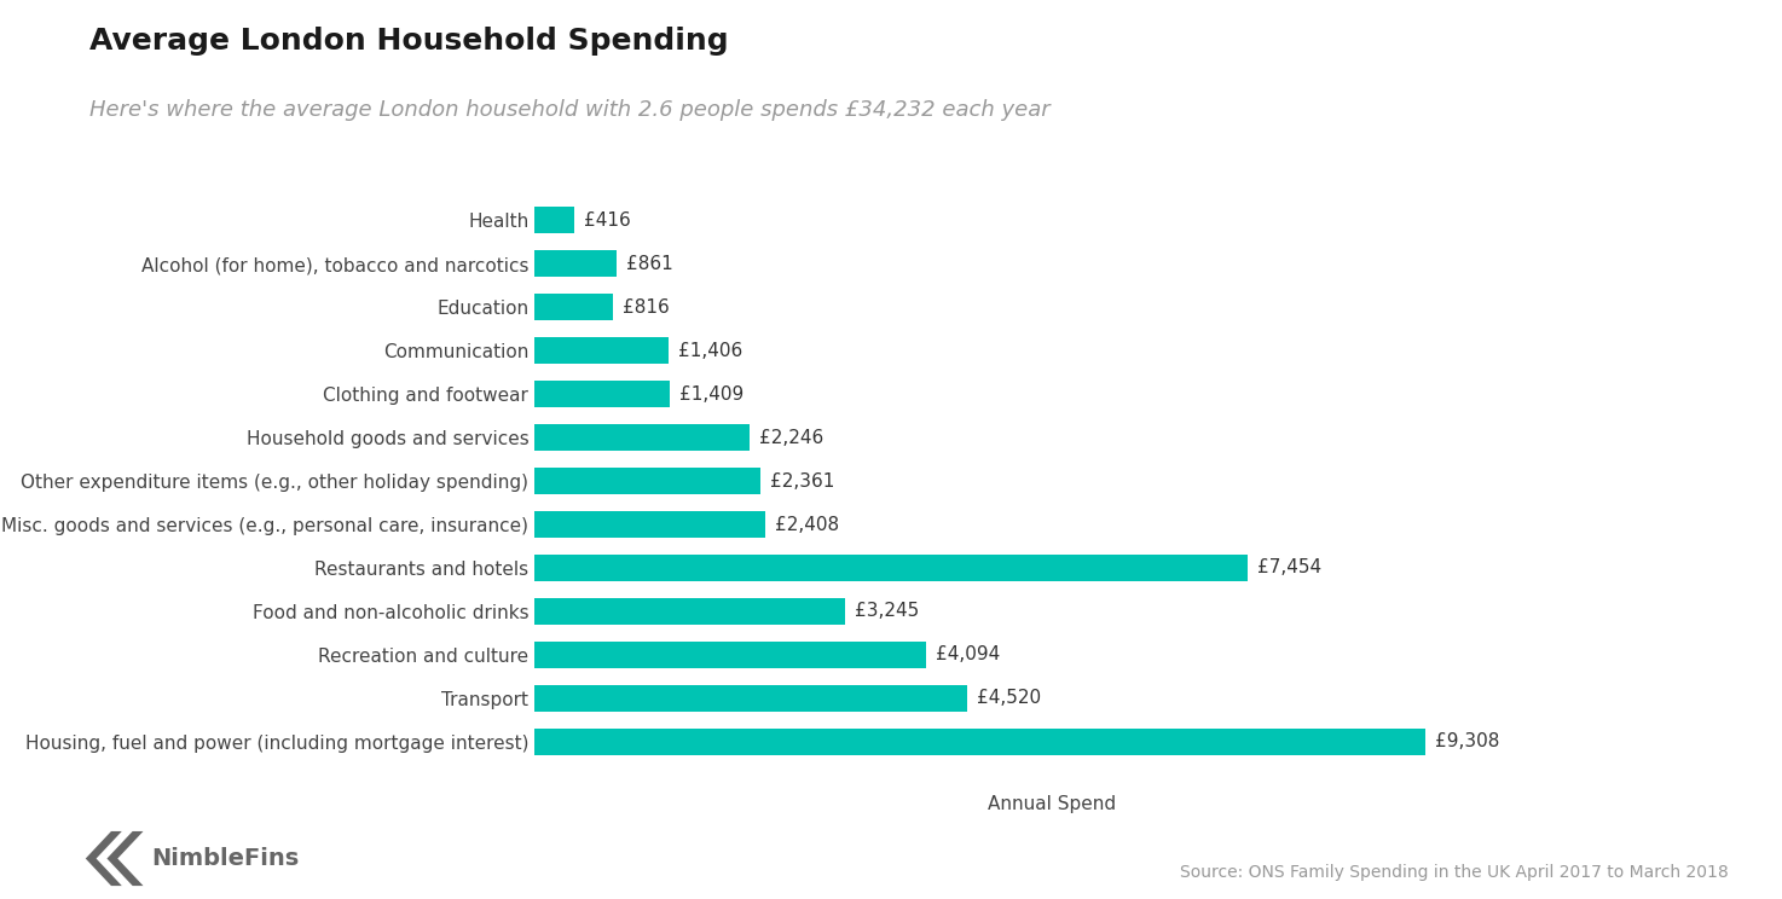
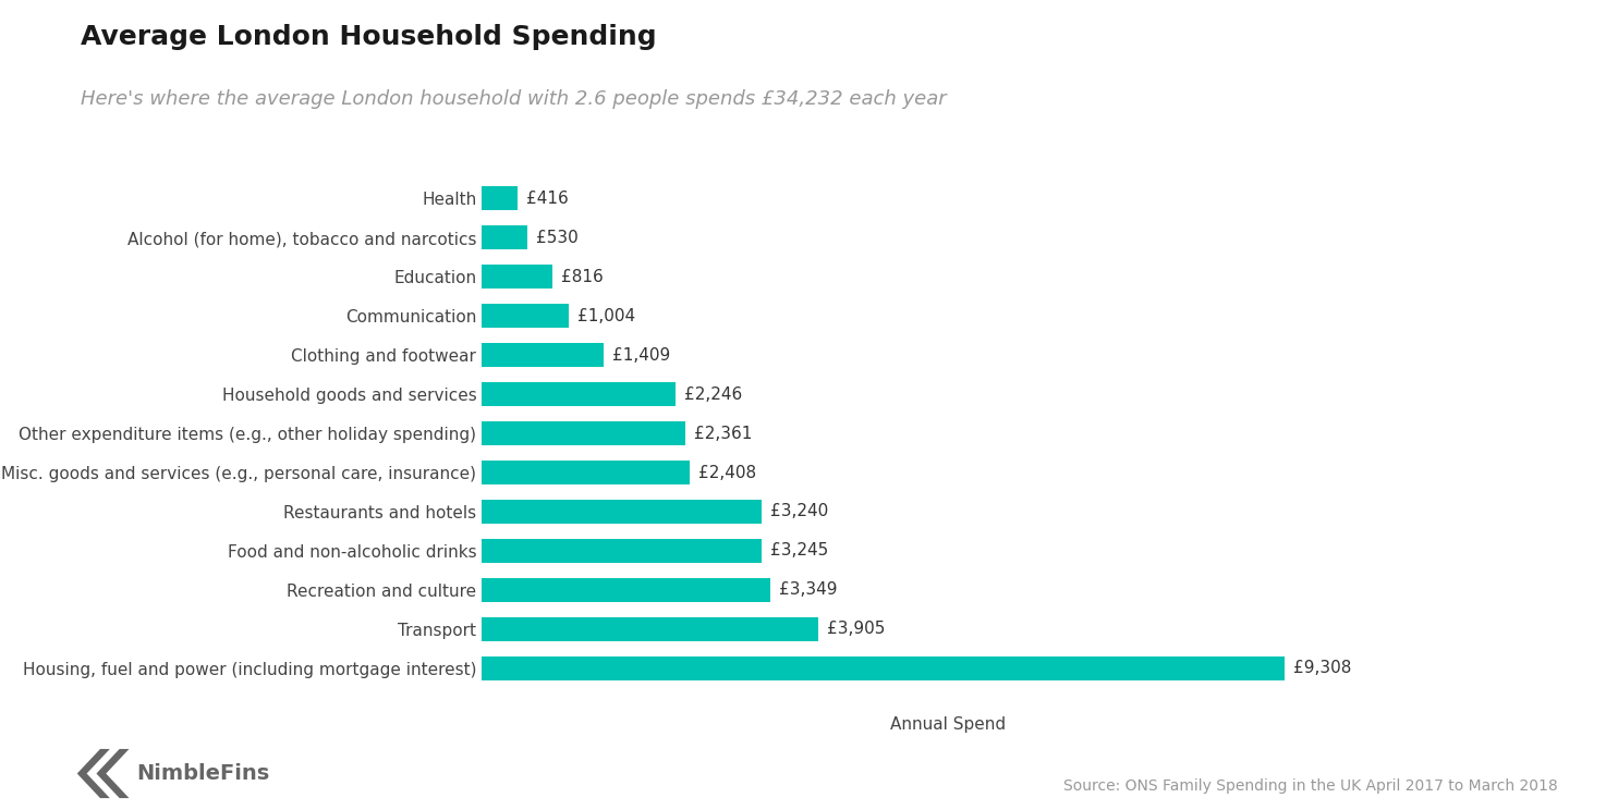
Alcohol (for home), tobacco and narcotics: £861 -> £530
Communication: £1,406 -> £1,004
Restaurants and hotels: £7,454 -> £3,240
Recreation and culture: £4,094 -> £3,349
Transport: £4,520 -> £3,905
